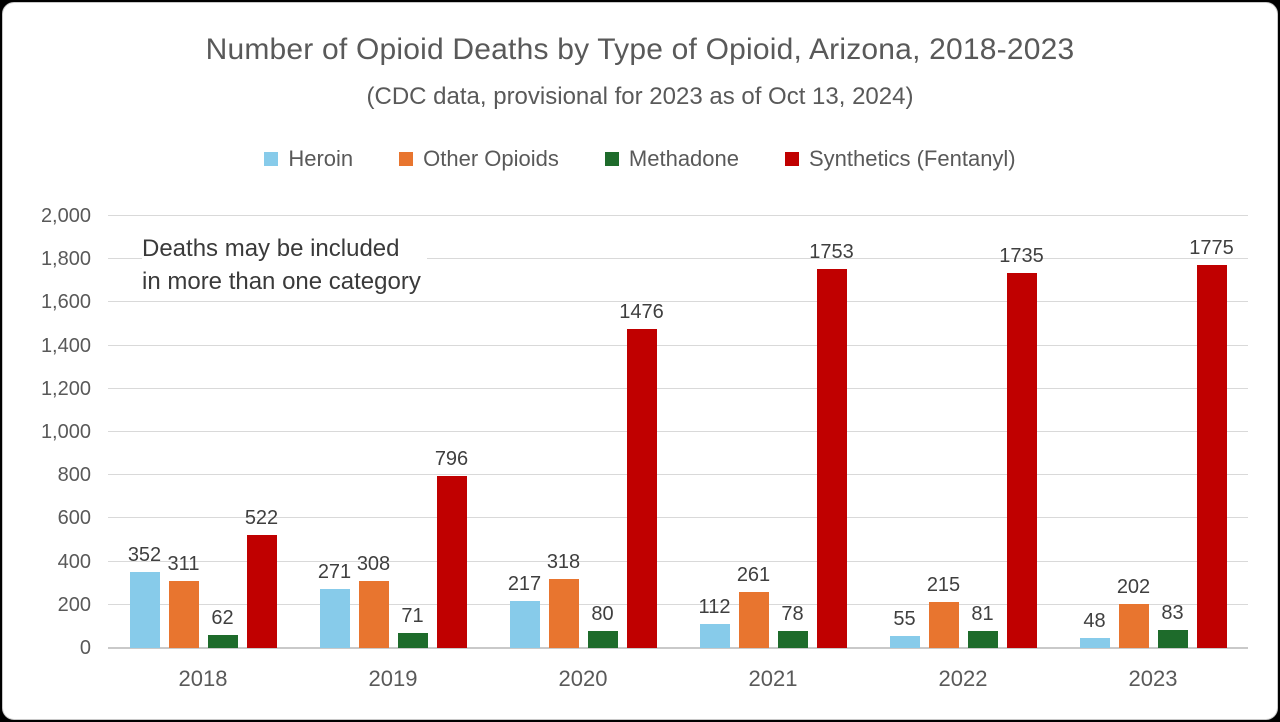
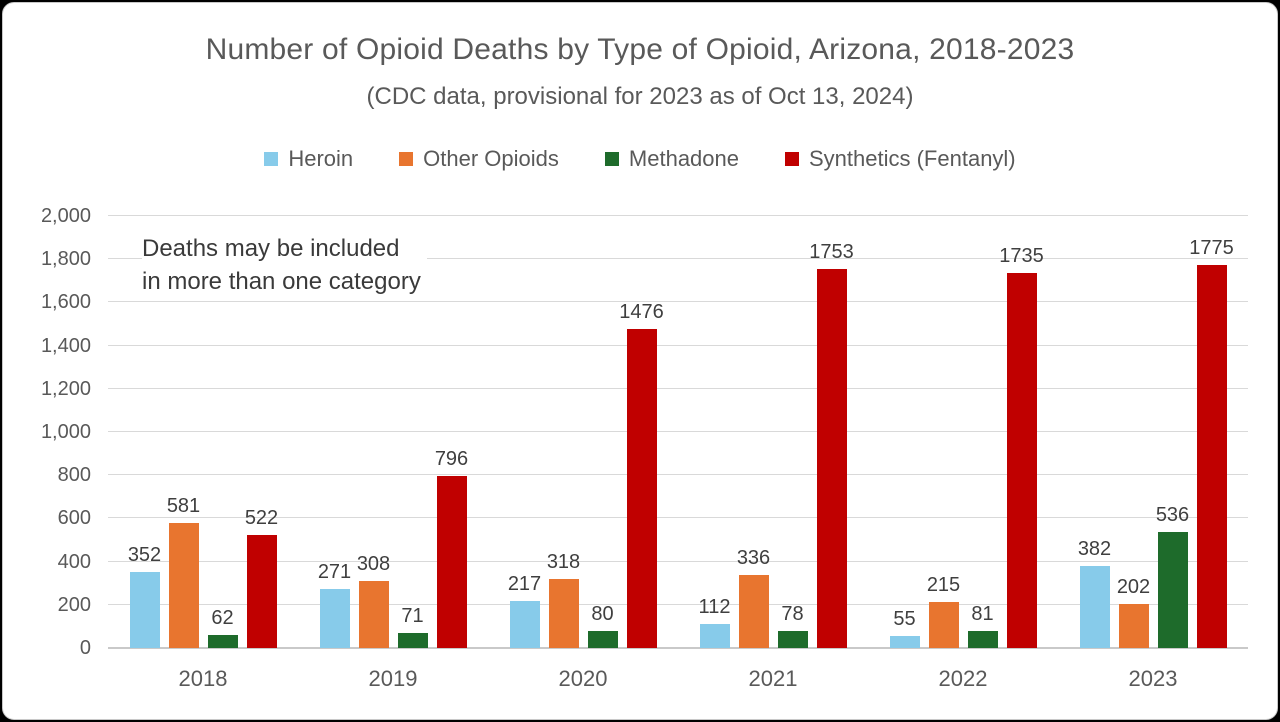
Other Opioids/2018: 311 -> 581
Other Opioids/2021: 261 -> 336
Heroin/2023: 48 -> 382
Methadone/2023: 83 -> 536
